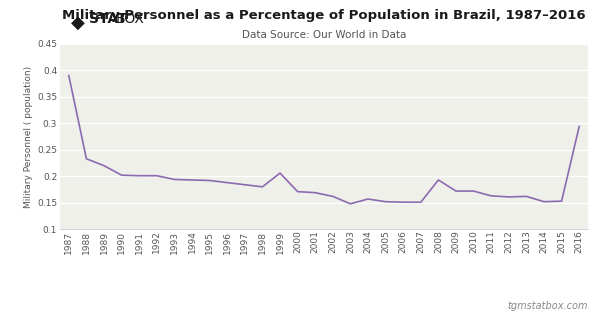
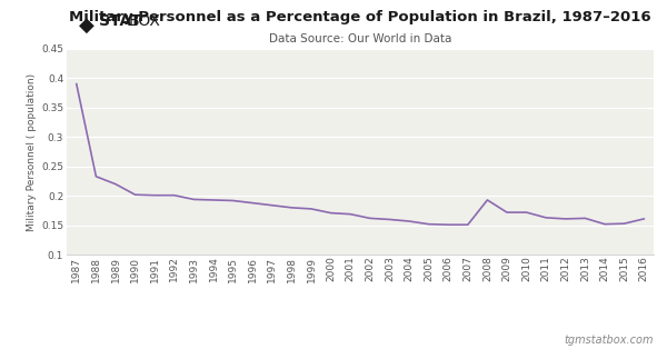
1999: 0.206 -> 0.178
2003: 0.148 -> 0.160
2016: 0.294 -> 0.161
